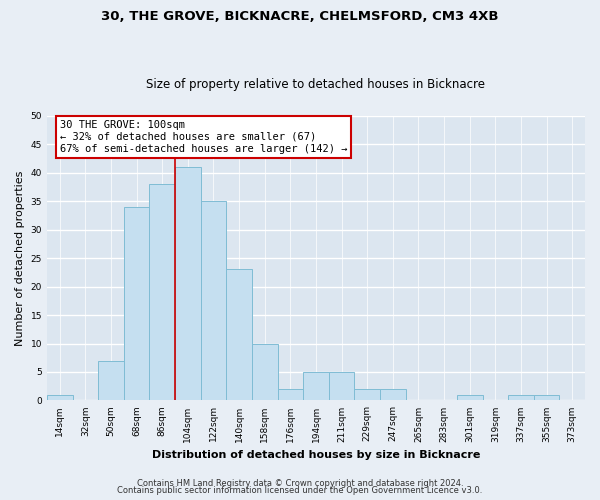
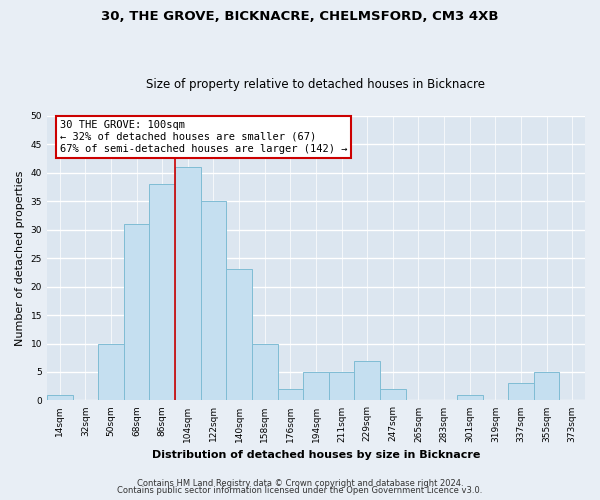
50sqm: 7 -> 10
68sqm: 34 -> 31
229sqm: 2 -> 7
337sqm: 1 -> 3
355sqm: 1 -> 5
